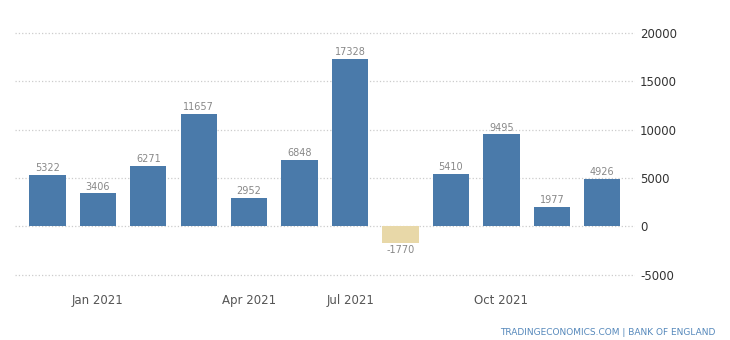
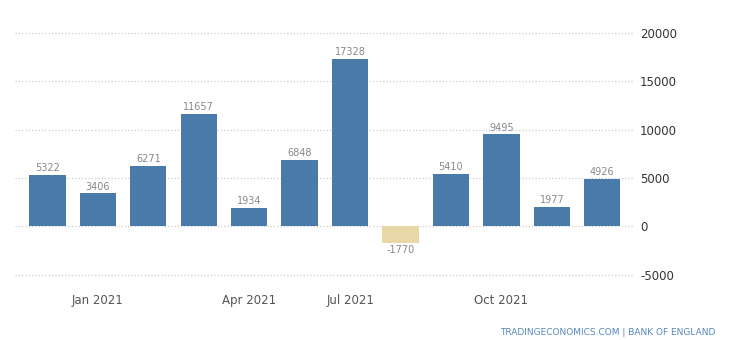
Apr 2021: 2952 -> 1934
